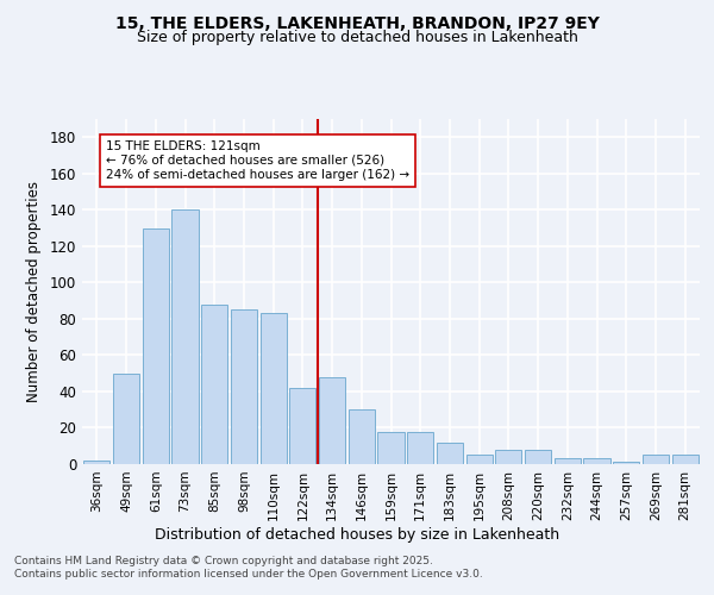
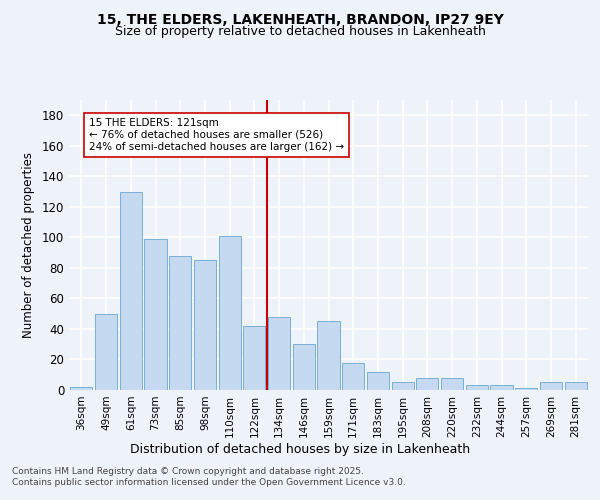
73sqm: 140 -> 99
110sqm: 83 -> 101
159sqm: 18 -> 45
